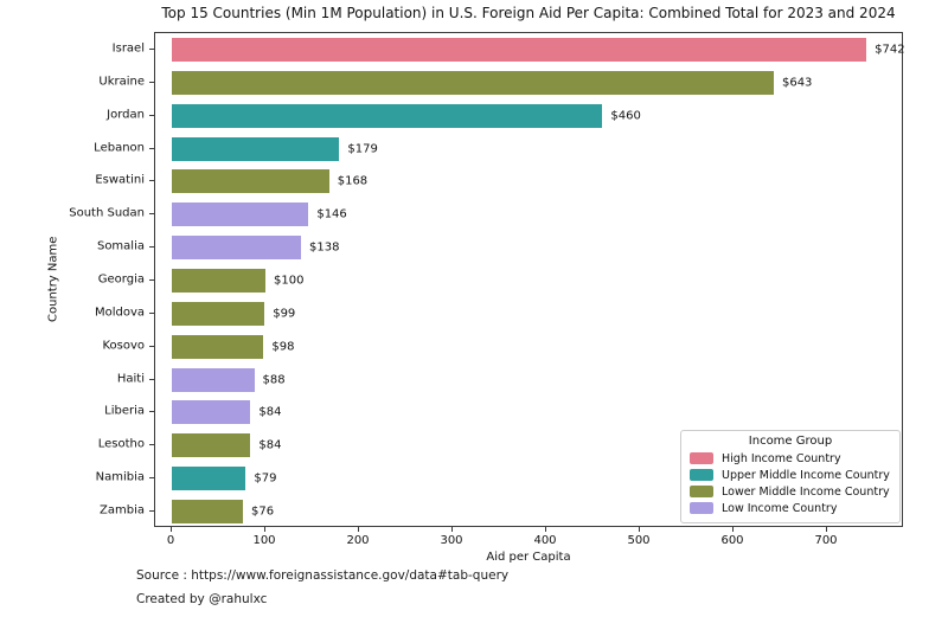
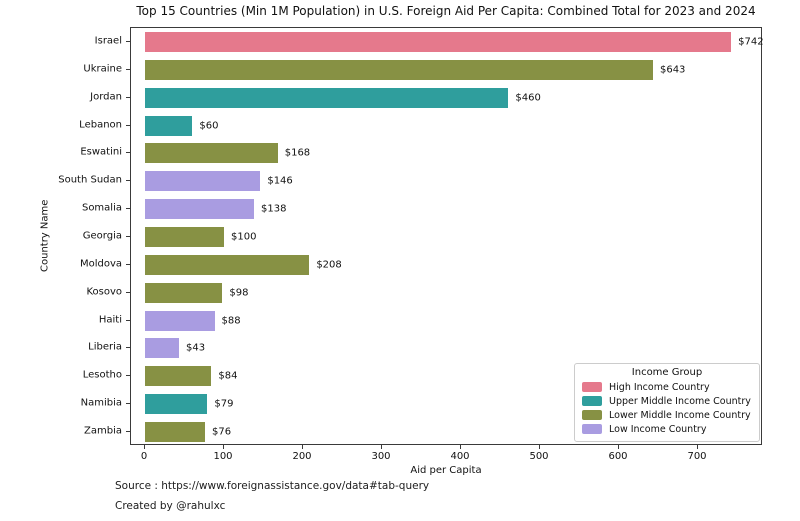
Lebanon: $179 -> $60
Moldova: $99 -> $208
Liberia: $84 -> $43
